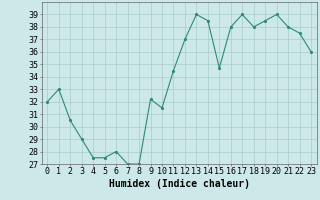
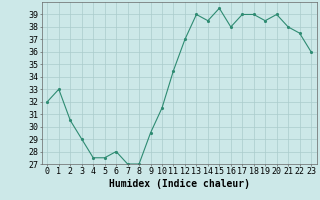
9: 32.2 -> 29.5
15: 34.7 -> 39.5
18: 38.0 -> 39.0
